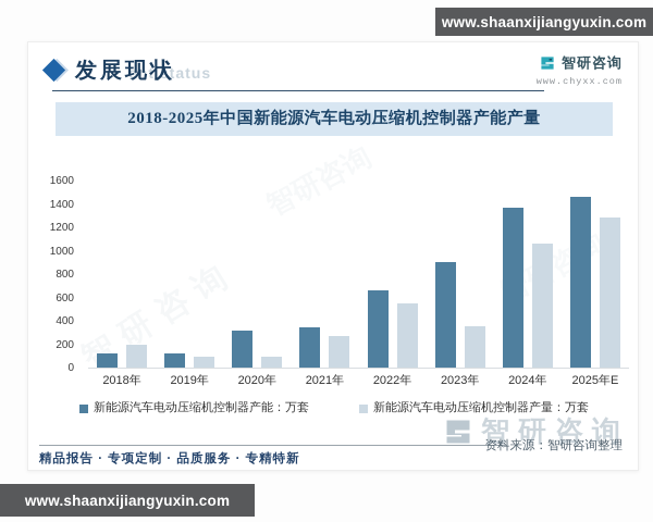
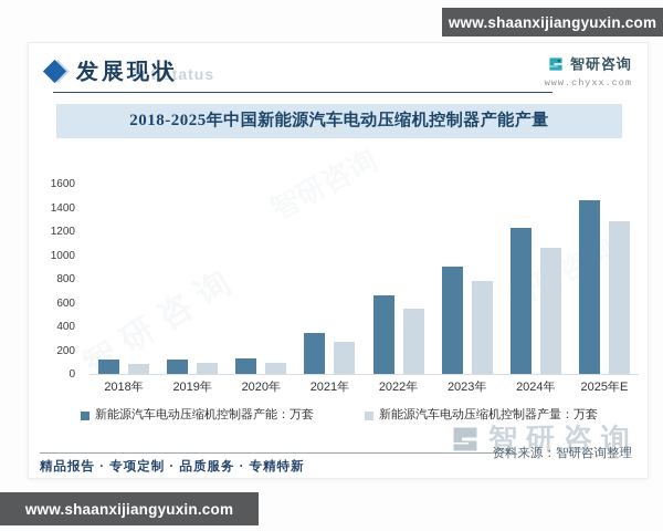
新能源汽车电动压缩机控制器产量：万套/2018年: 200 -> 80
新能源汽车电动压缩机控制器产能：万套/2020年: 320 -> 130
新能源汽车电动压缩机控制器产量：万套/2023年: 350 -> 780
新能源汽车电动压缩机控制器产能：万套/2024年: 1370 -> 1230
